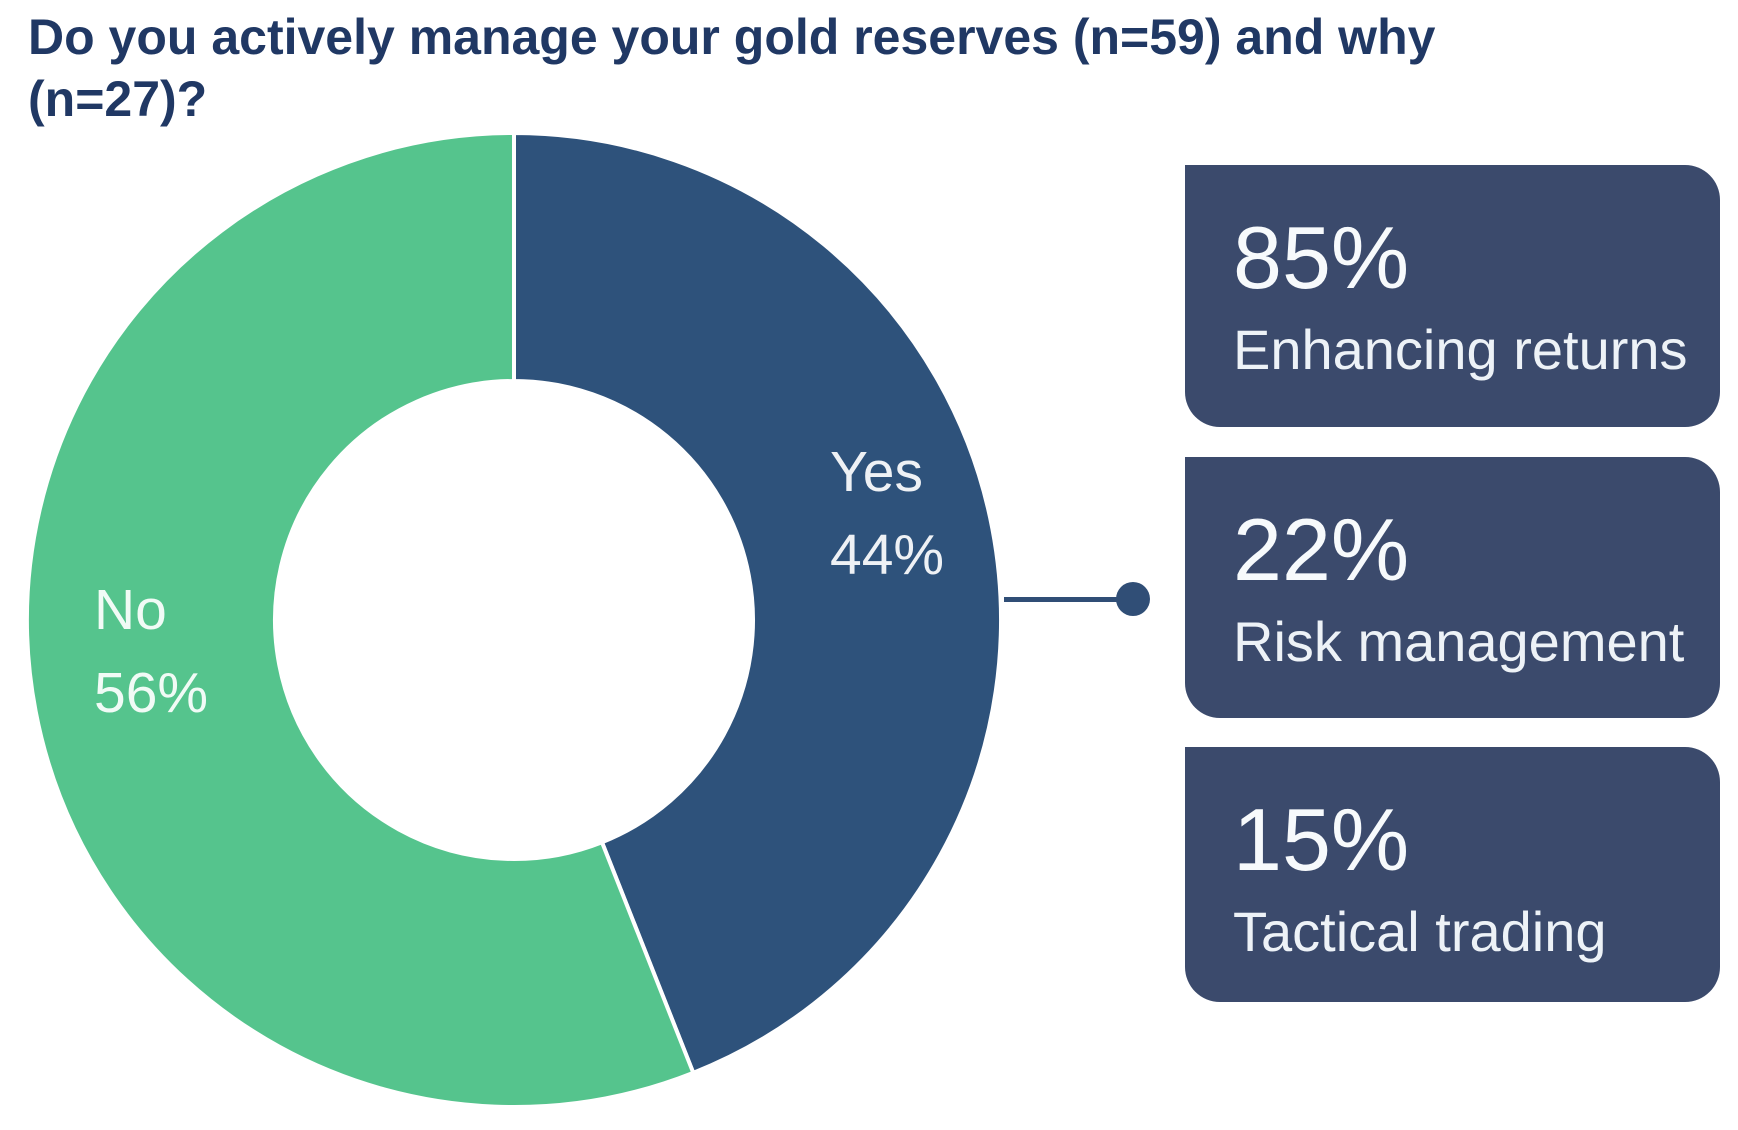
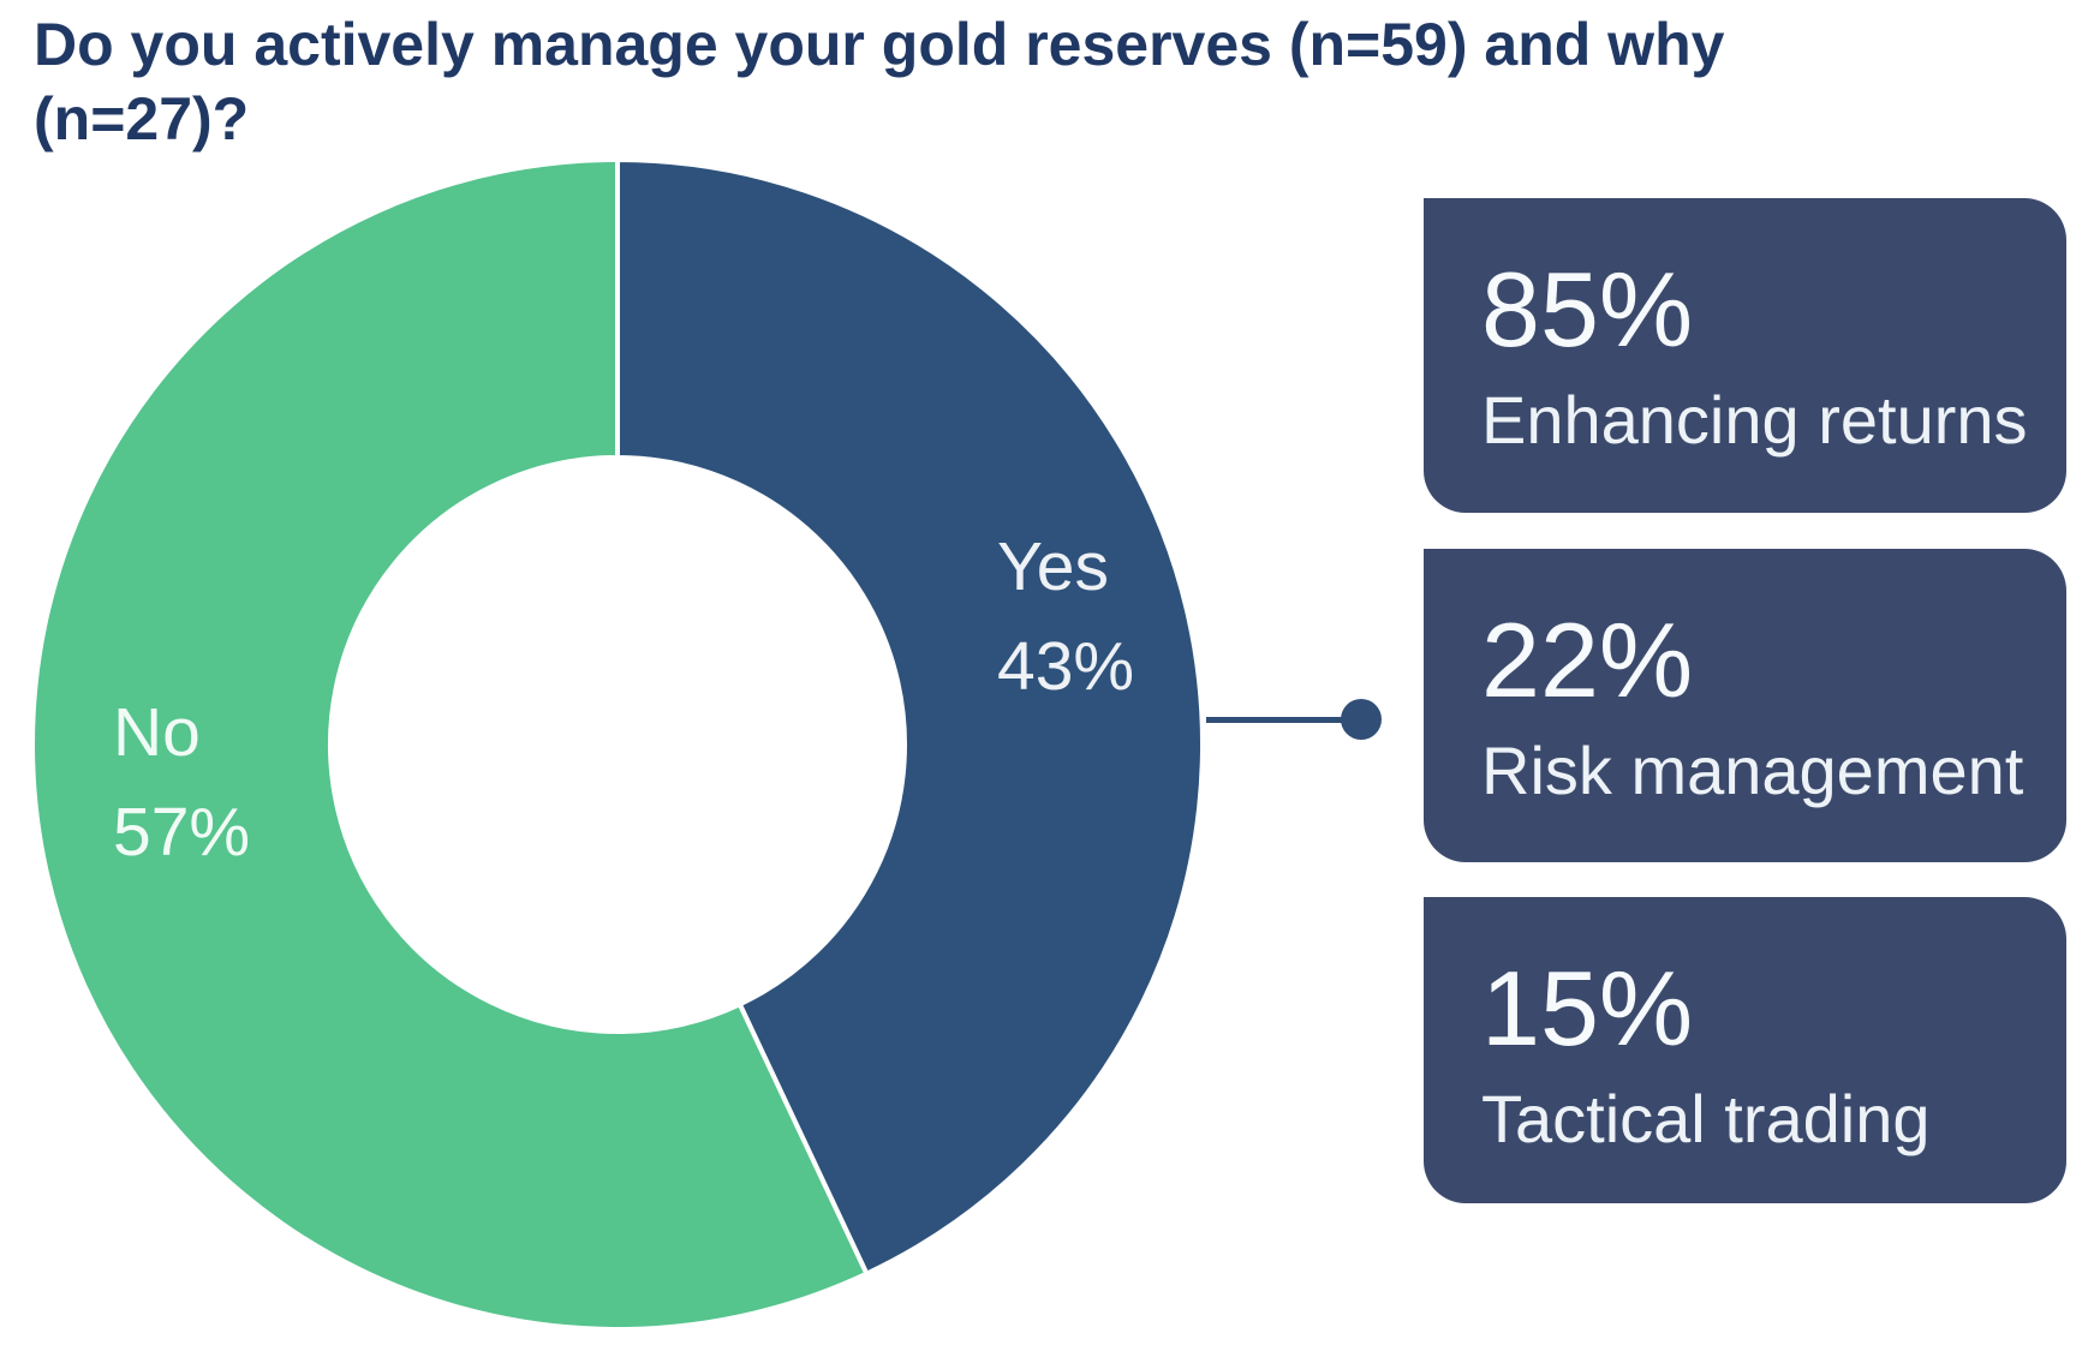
Yes: 44% -> 43%
No: 56% -> 57%
